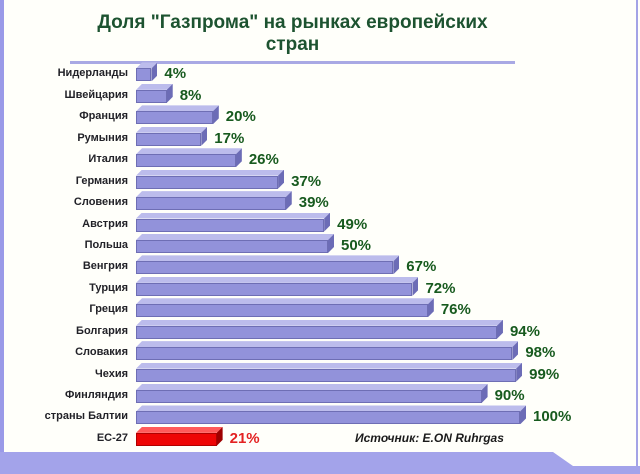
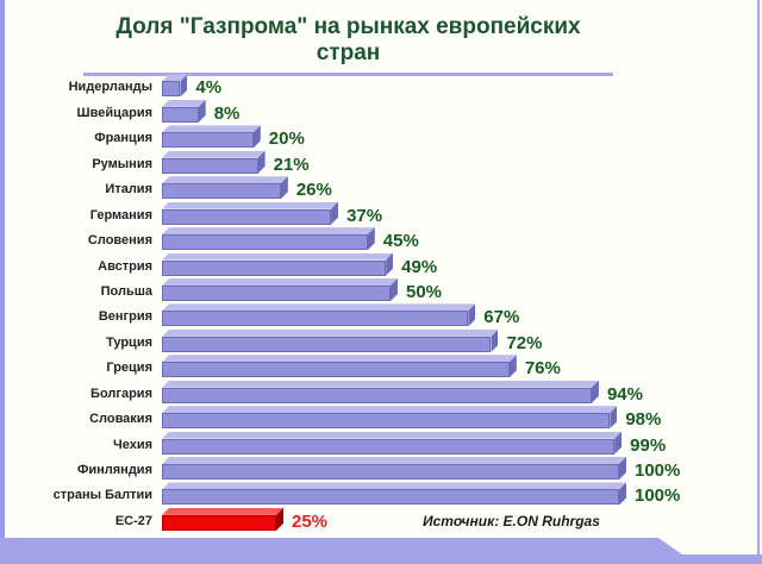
Румыния: 17% -> 21%
Словения: 39% -> 45%
Финляндия: 90% -> 100%
ЕС-27: 21% -> 25%
